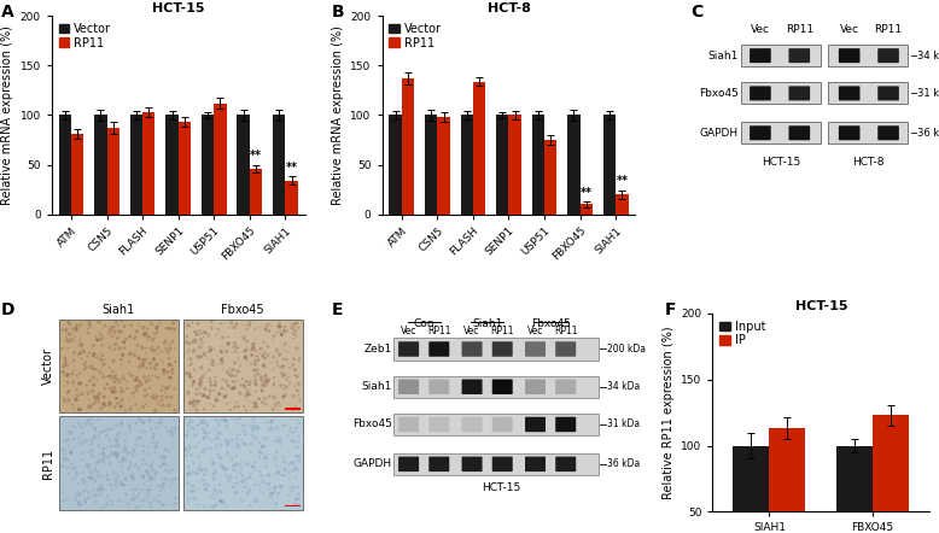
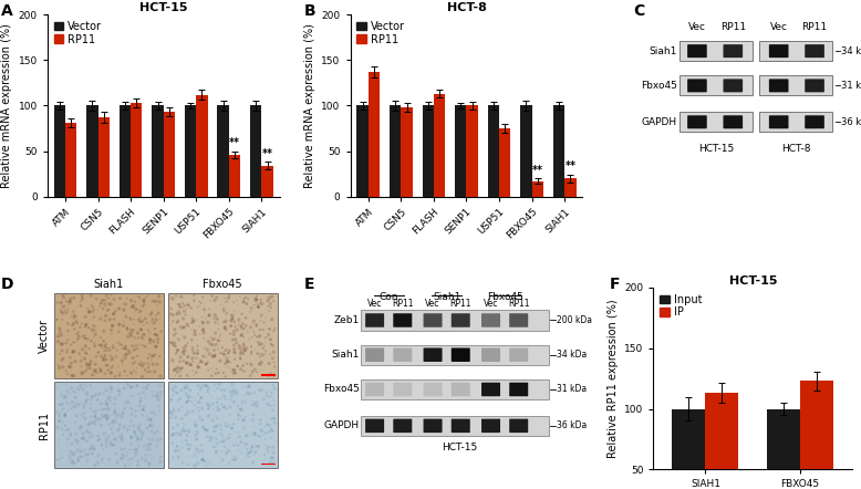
HCT-8/RP11/FLASH: 134 -> 113
HCT-8/RP11/FBXO45: 10 -> 17
